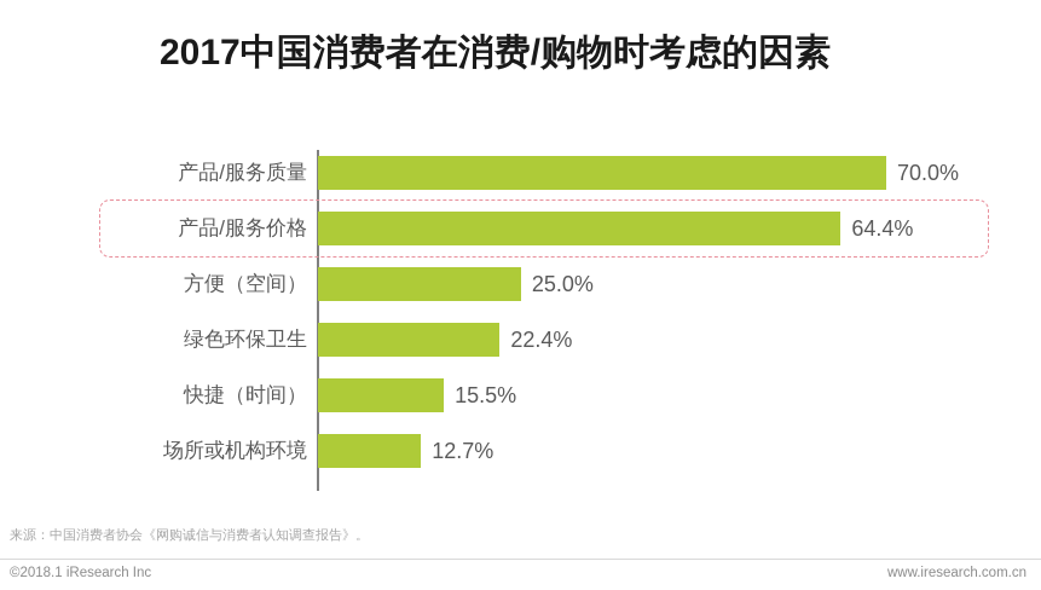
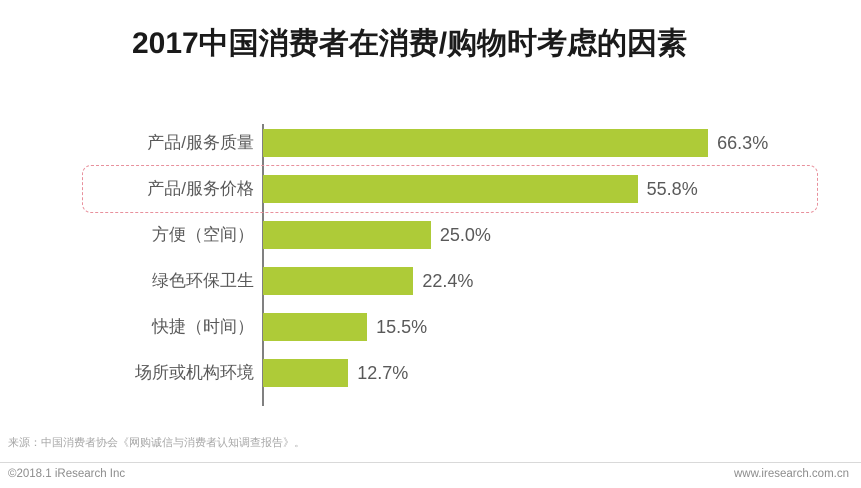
产品/服务质量: 70.0% -> 66.3%
产品/服务价格: 64.4% -> 55.8%
